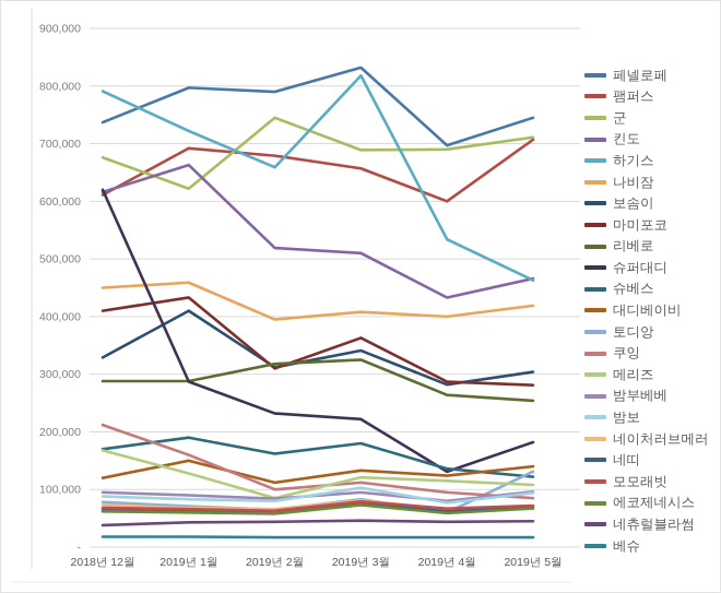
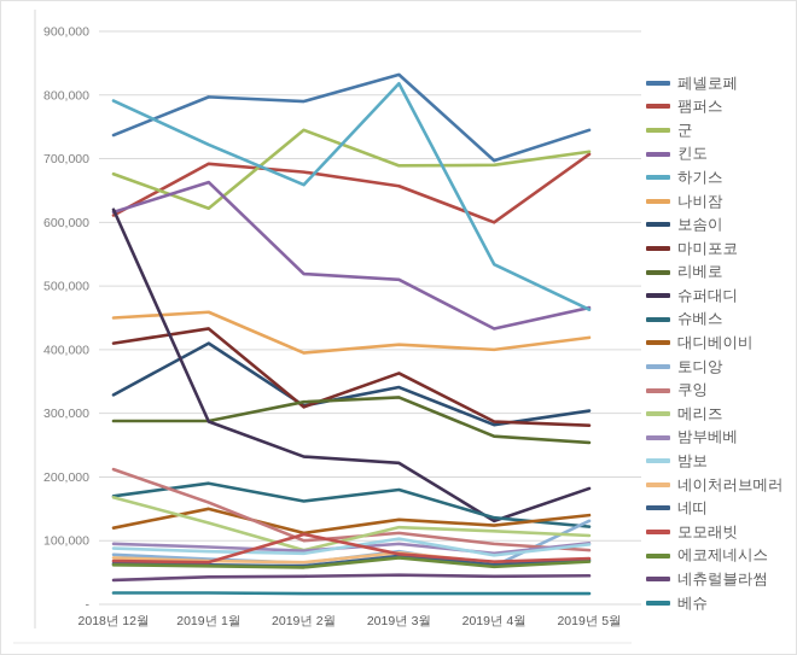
모모래빗/2019년 2월: 60000 -> 110000
